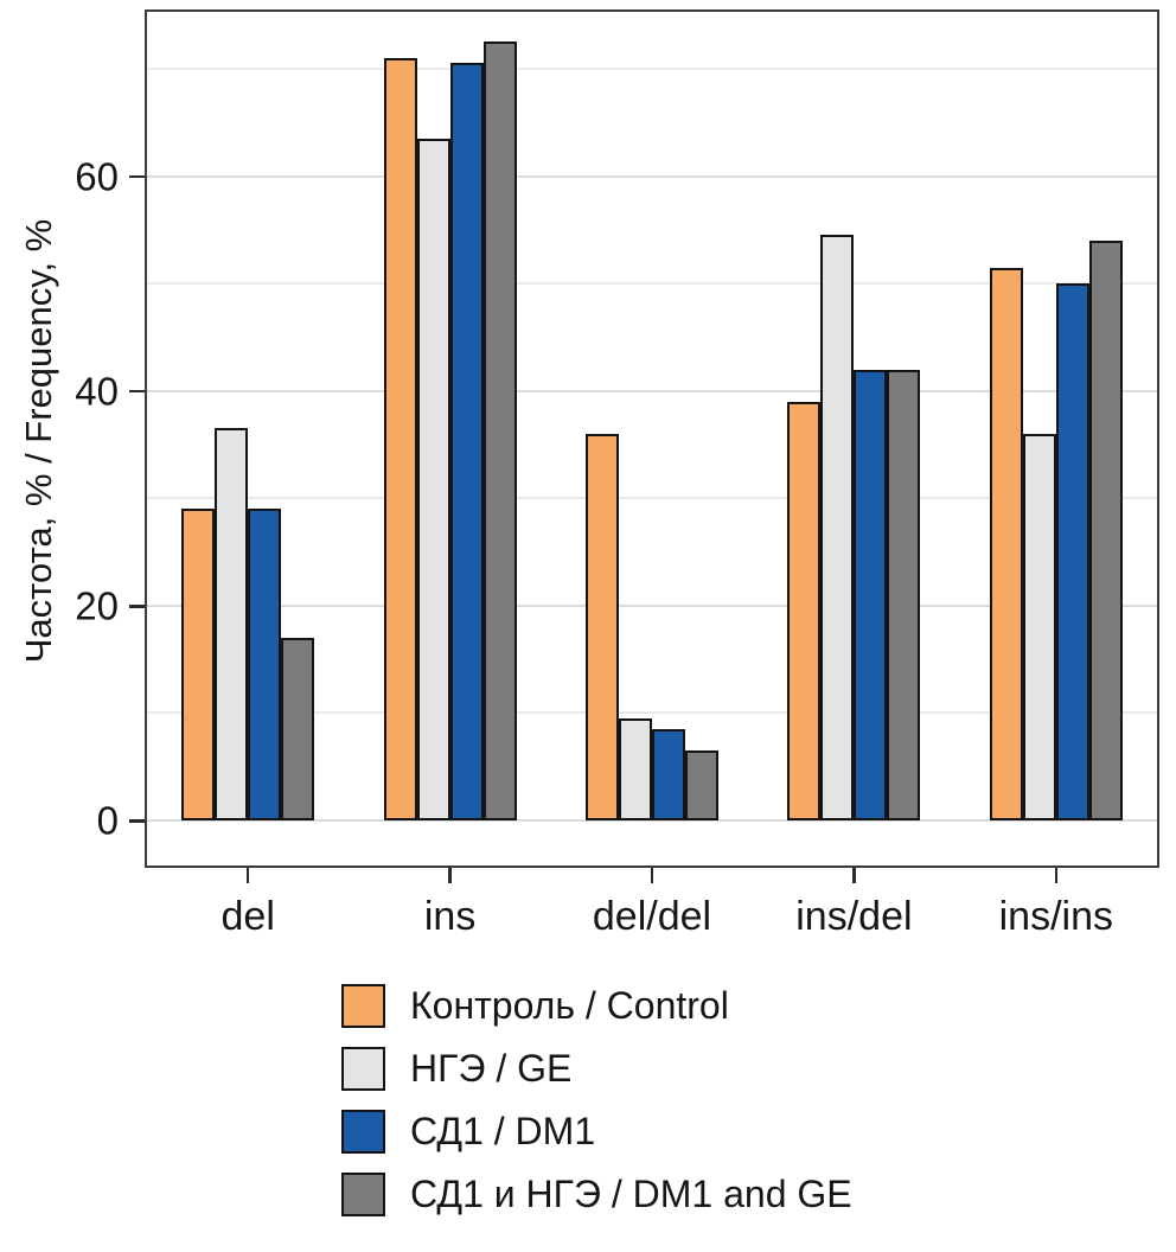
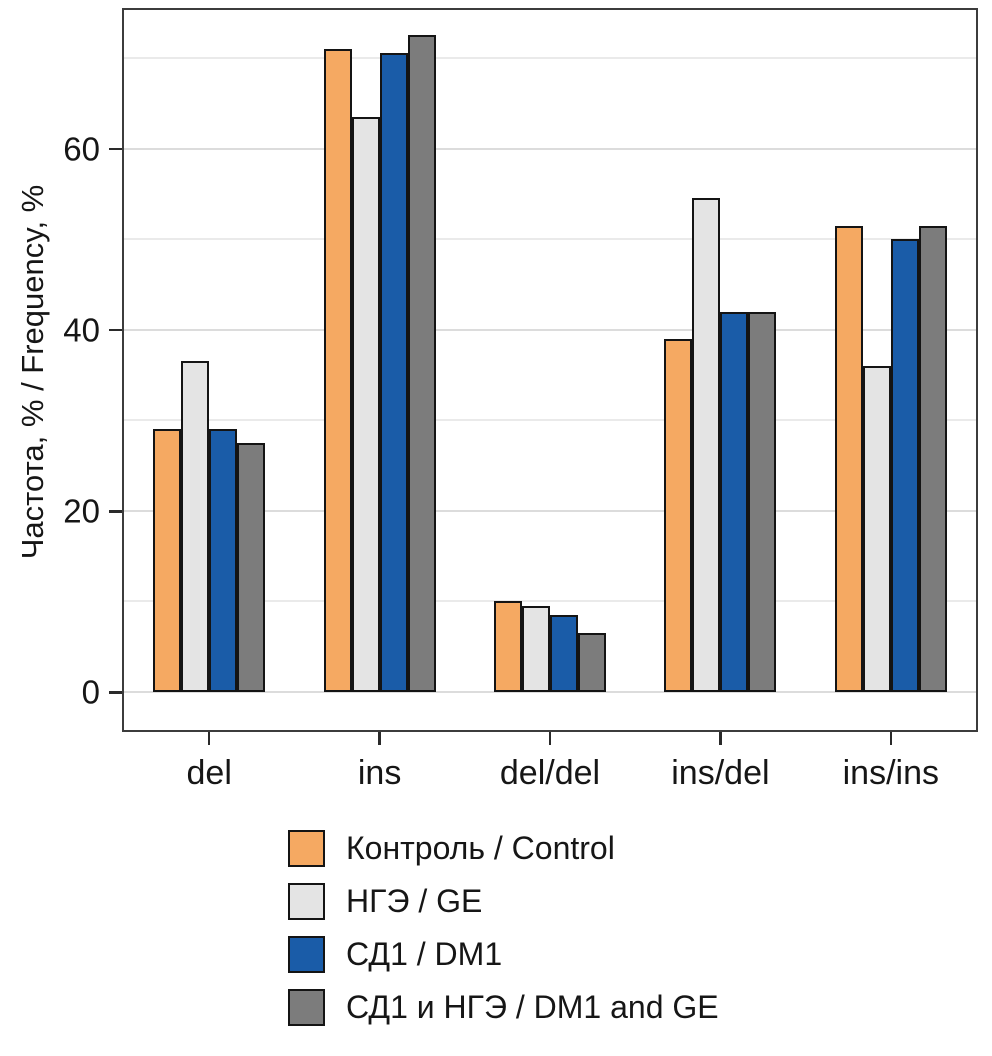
СД1 и НГЭ / DM1 and GE/del: 17 -> 28
Контроль / Control/del/del: 36 -> 10
СД1 и НГЭ / DM1 and GE/ins/ins: 54 -> 52
